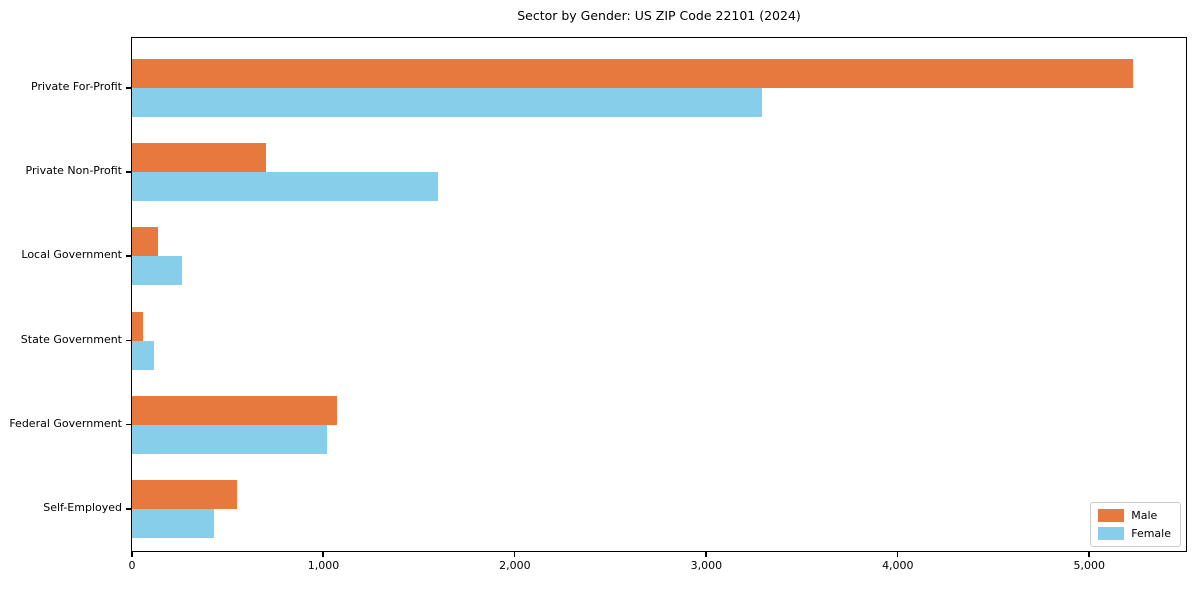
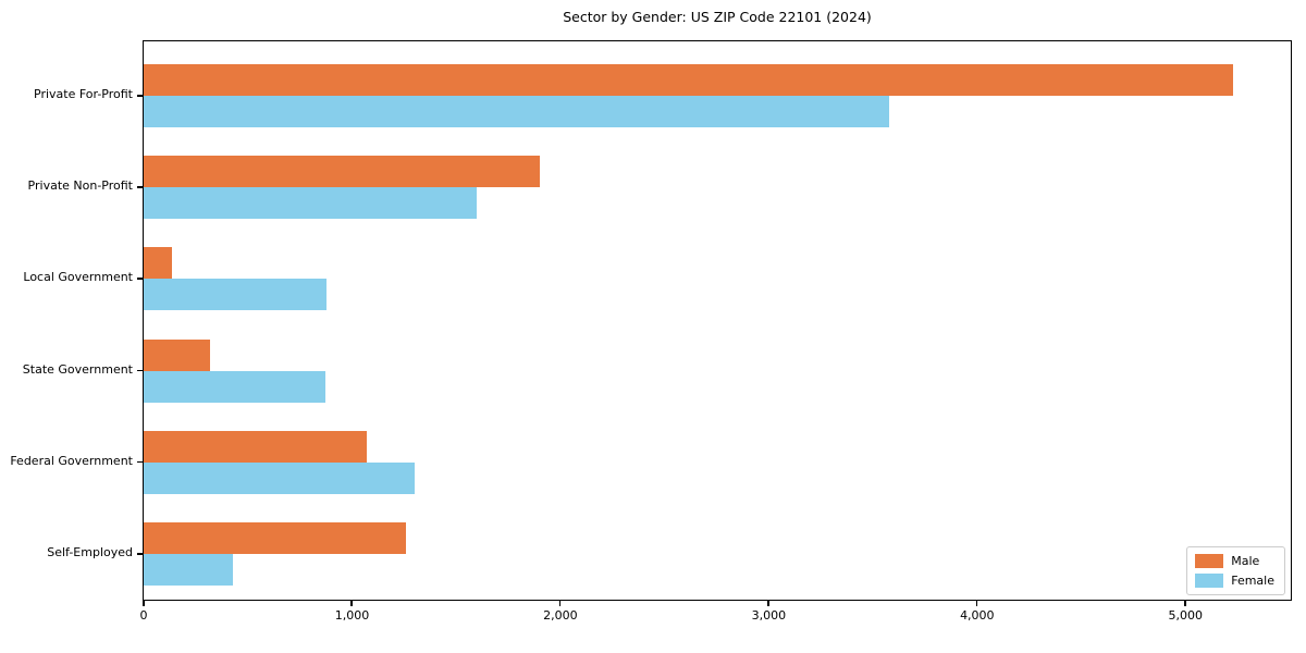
Female/Private For-Profit: 3290 -> 3580
Male/Private Non-Profit: 700 -> 1900
Female/Local Government: 260 -> 880
Male/State Government: 60 -> 320
Female/State Government: 110 -> 870
Female/Federal Government: 1020 -> 1300
Male/Self-Employed: 550 -> 1260
